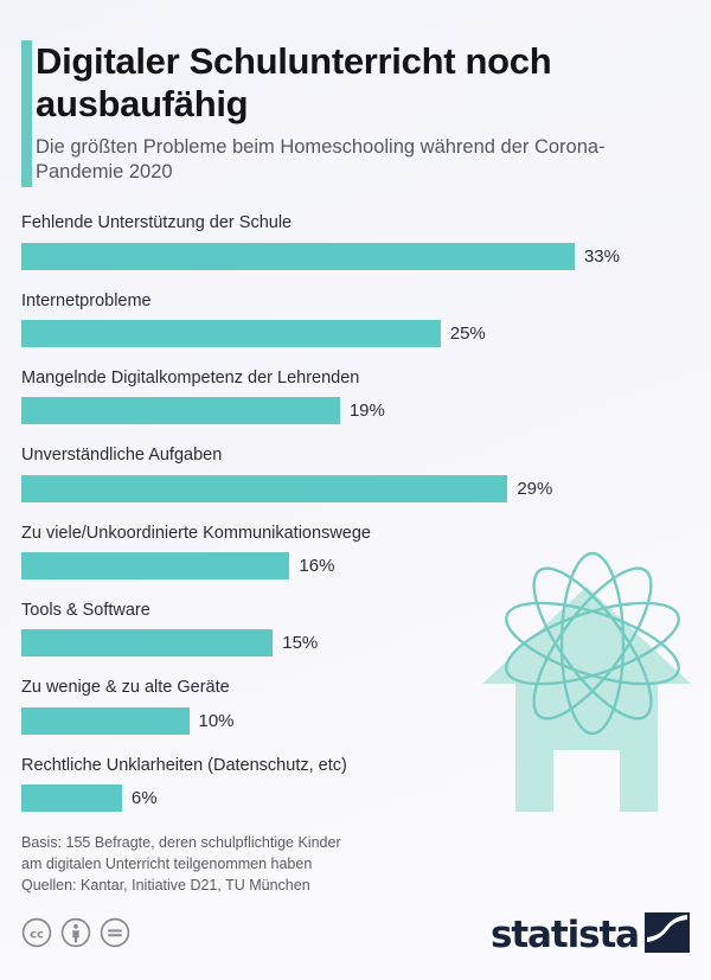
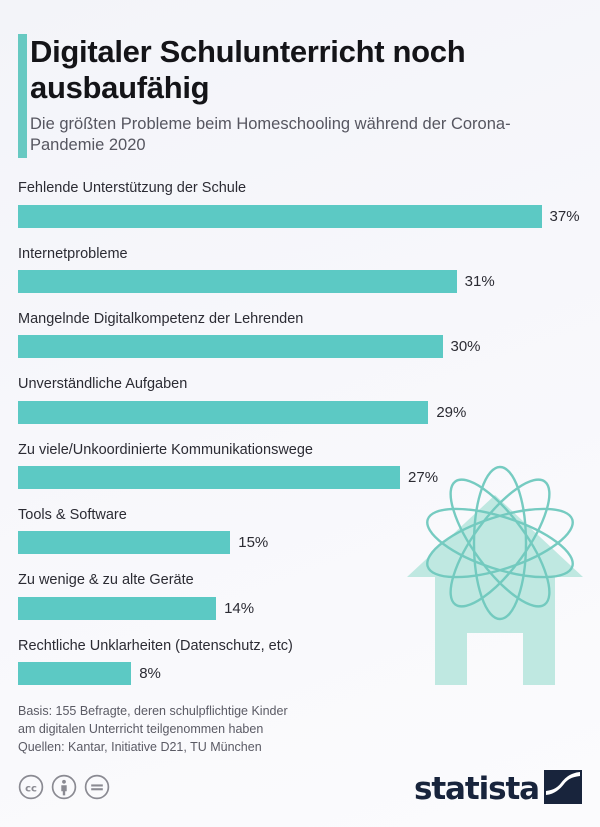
Fehlende Unterstützung der Schule: 33% -> 37%
Internetprobleme: 25% -> 31%
Mangelnde Digitalkompetenz der Lehrenden: 19% -> 30%
Zu viele/Unkoordinierte Kommunikationswege: 16% -> 27%
Zu wenige & zu alte Geräte: 10% -> 14%
Rechtliche Unklarheiten (Datenschutz, etc): 6% -> 8%
